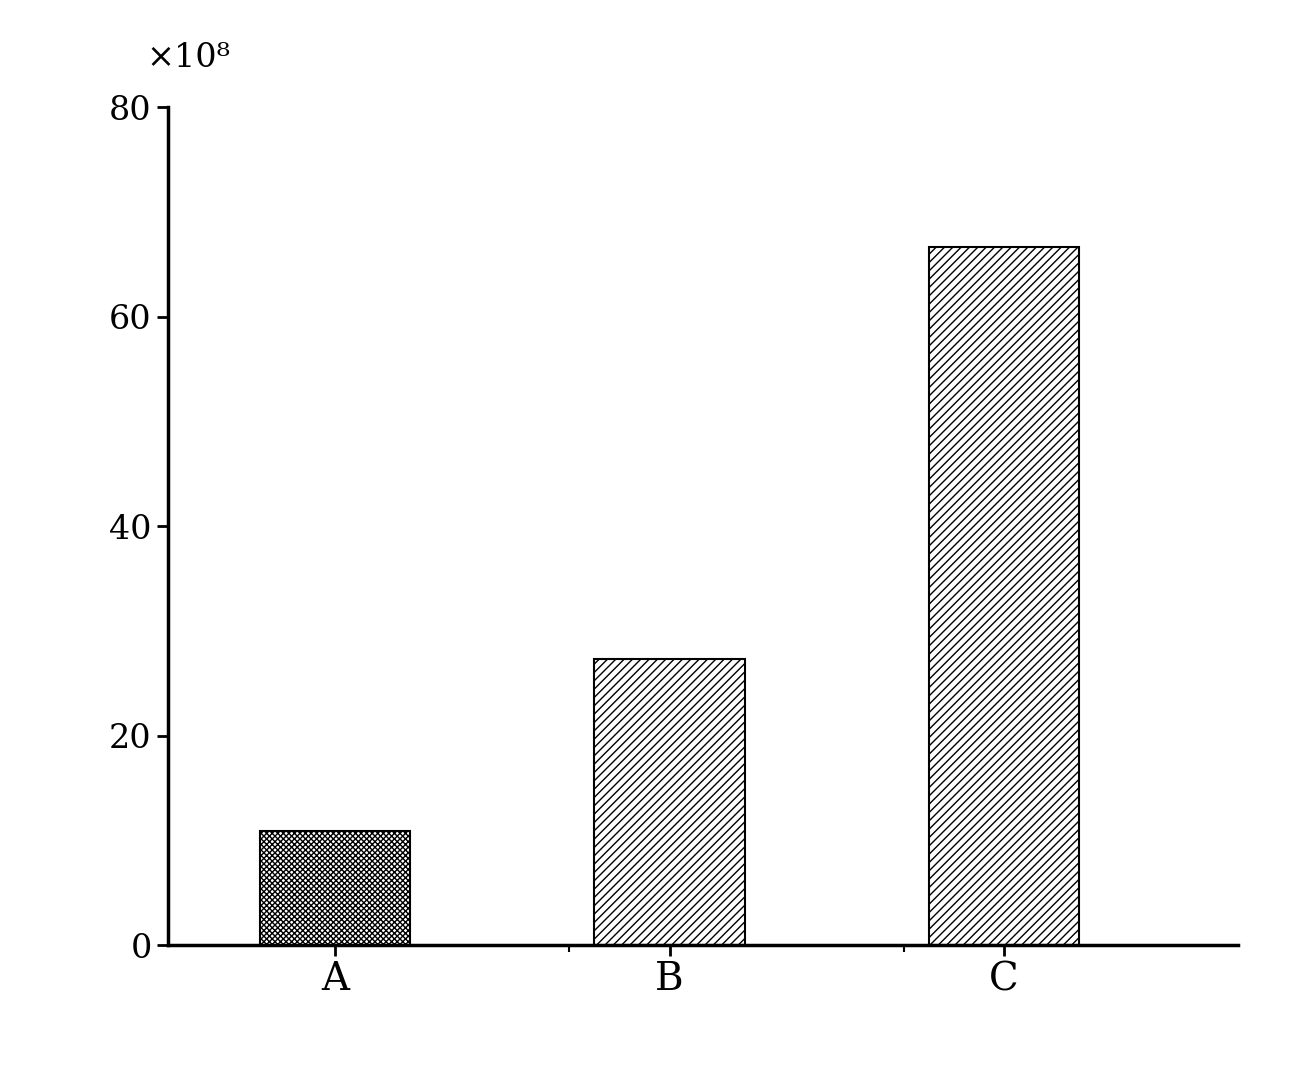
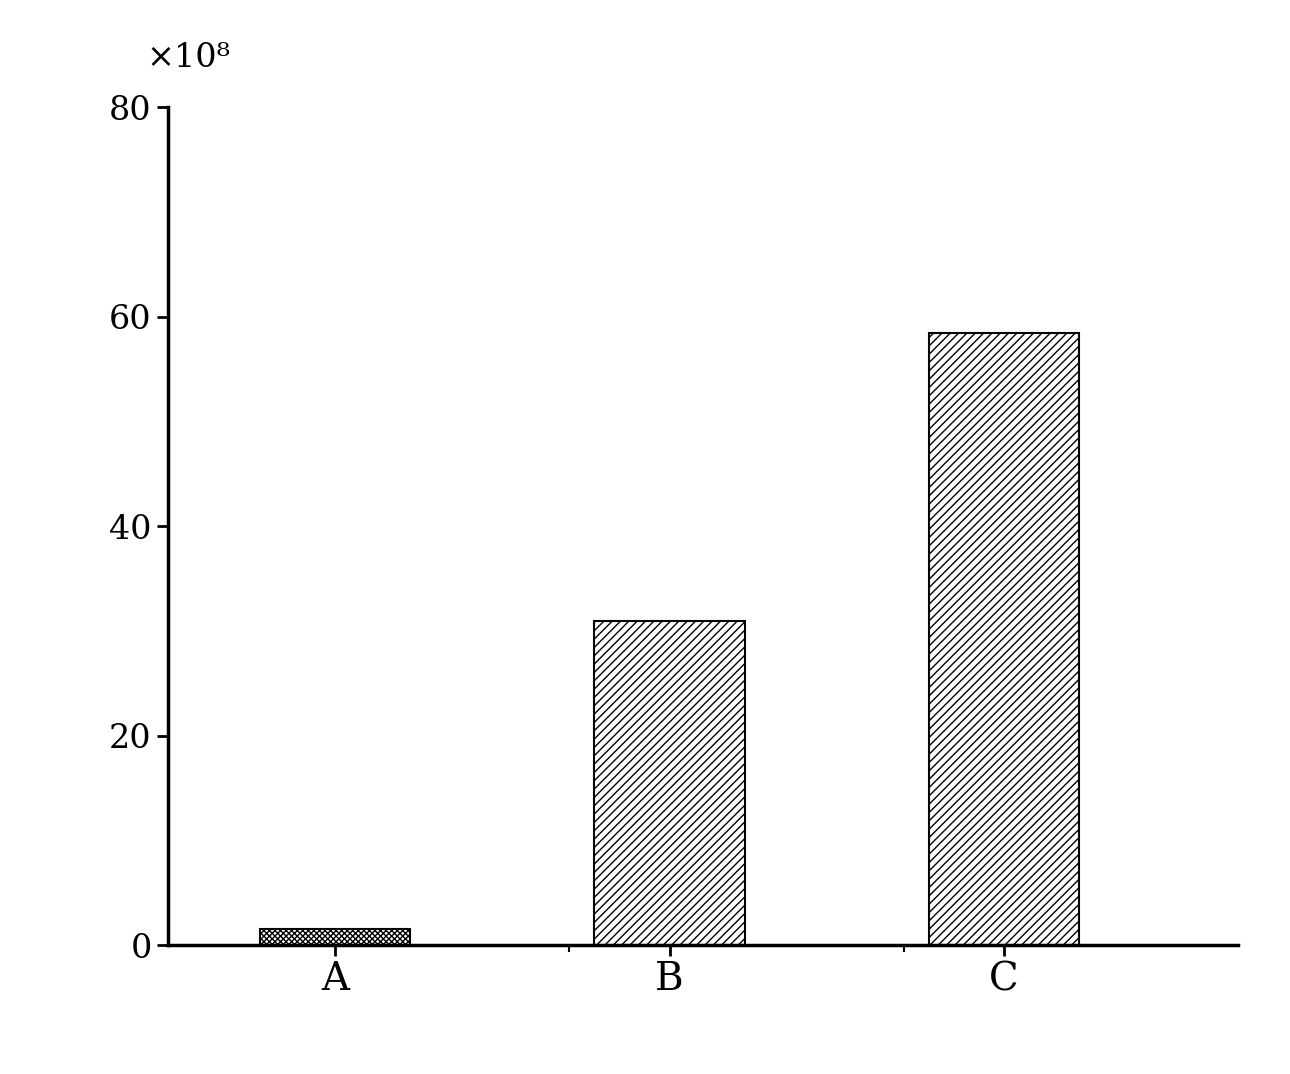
A: 10.9 -> 1.5
B: 27.3 -> 31.0
C: 66.7 -> 58.5
